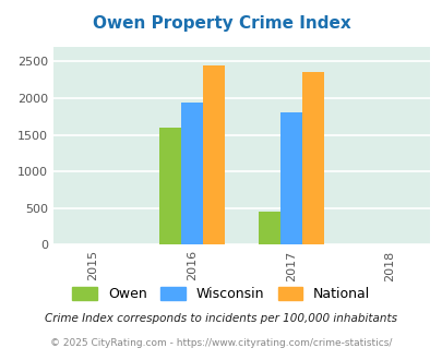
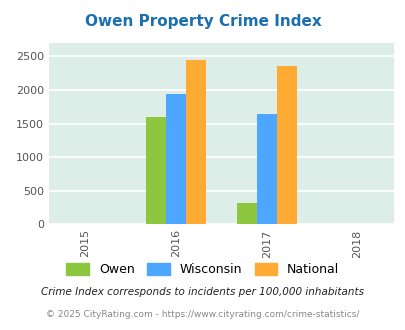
Owen/2017: 450 -> 320
Wisconsin/2017: 1800 -> 1640
